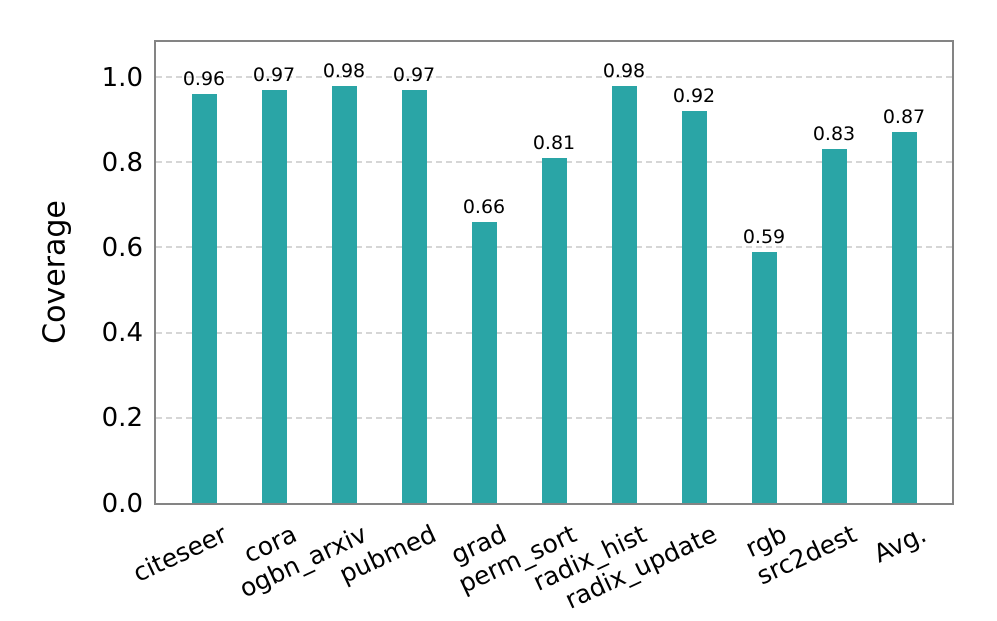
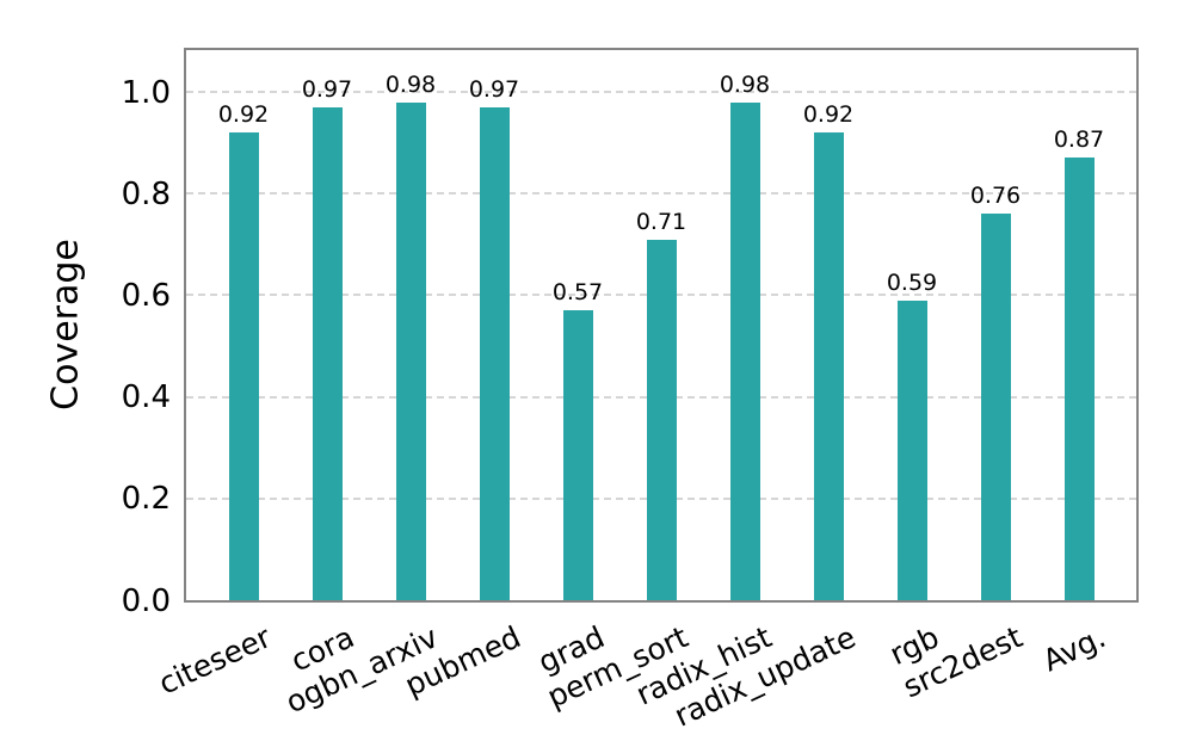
citeseer: 0.96 -> 0.92
grad: 0.66 -> 0.57
perm_sort: 0.81 -> 0.71
src2dest: 0.83 -> 0.76
